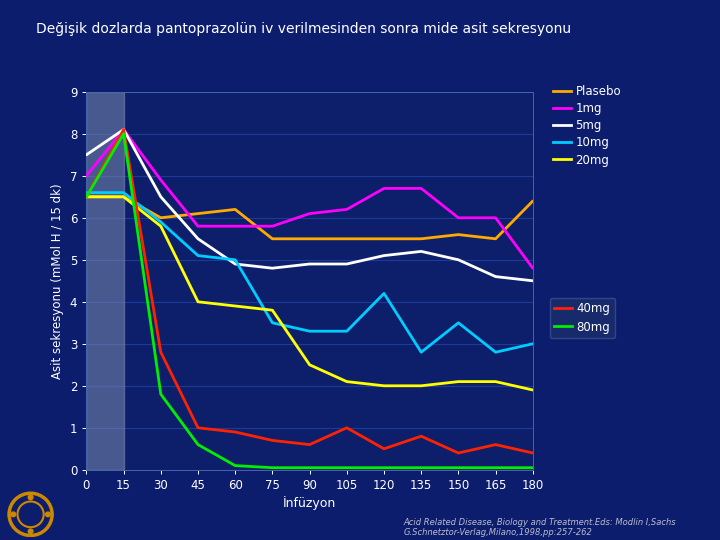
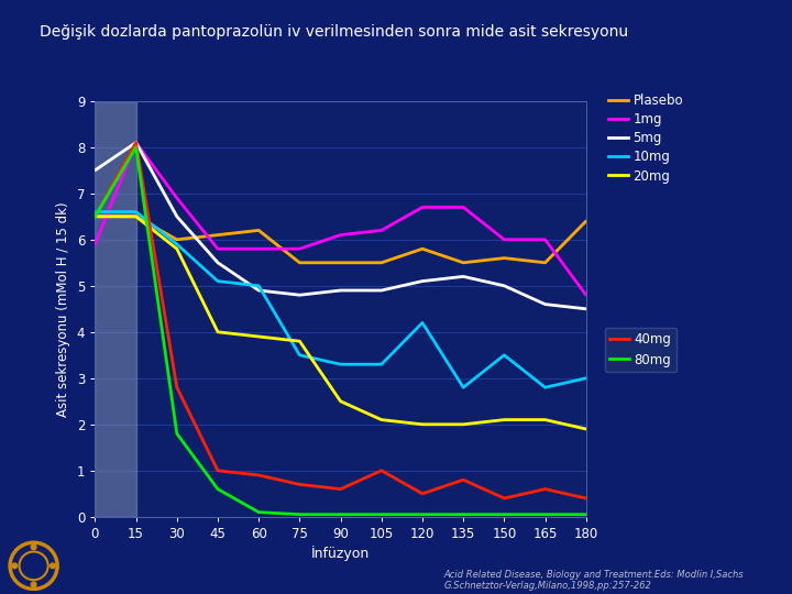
1mg/0: 7.0 -> 5.9
Plasebo/120: 5.5 -> 5.8
